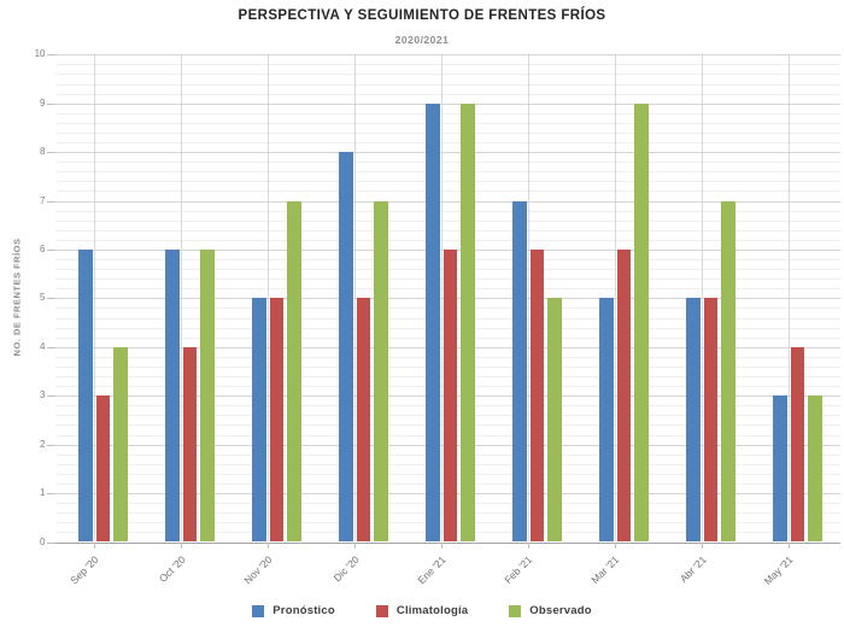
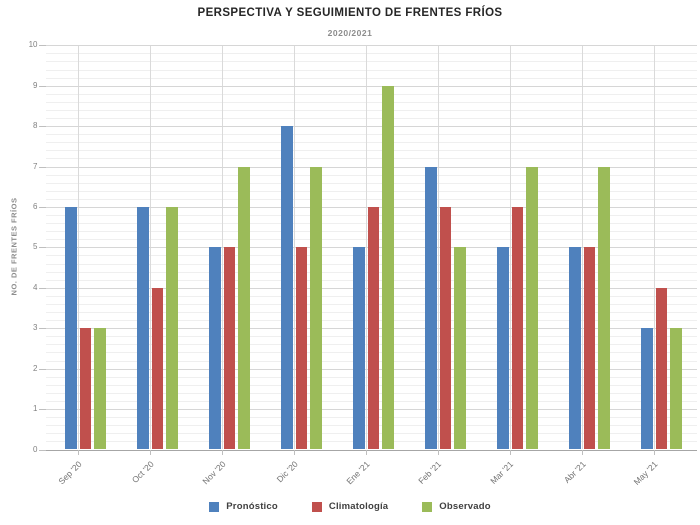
Observado/Sep '20: 4 -> 3
Pronóstico/Ene '21: 9 -> 5
Observado/Mar '21: 9 -> 7
